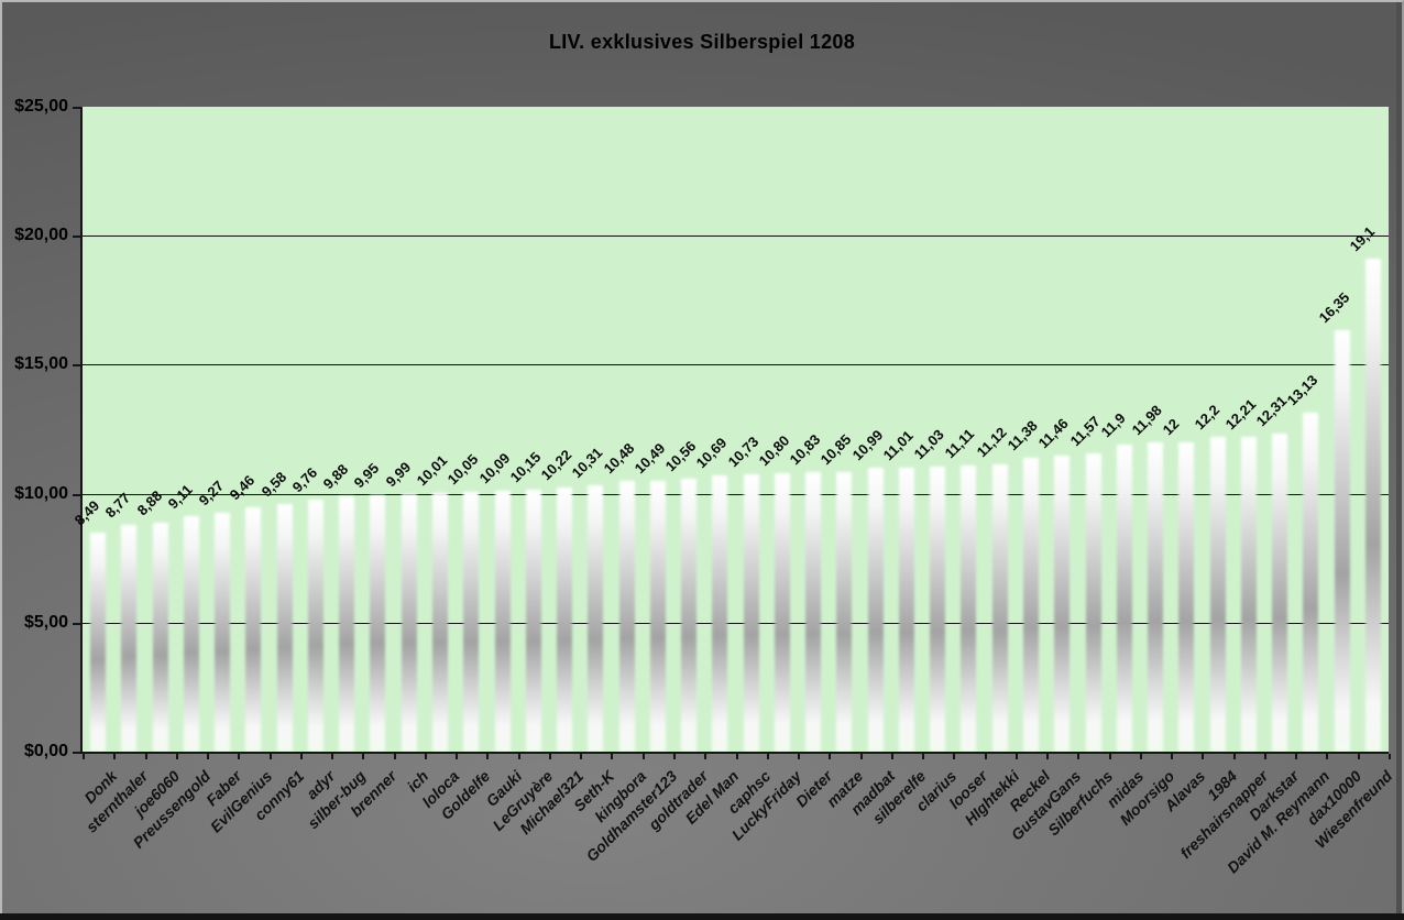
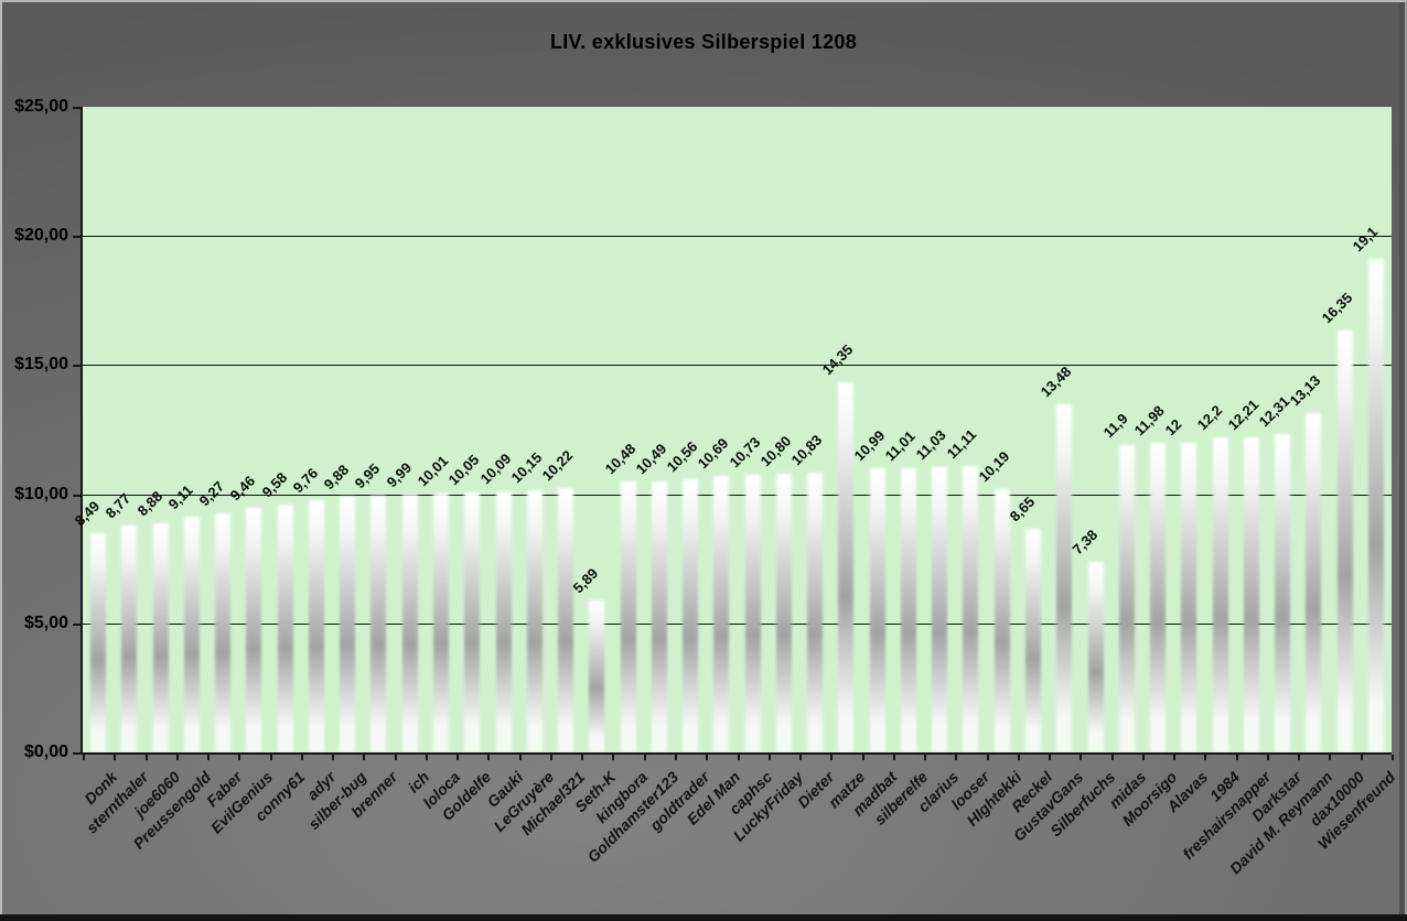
Seth-K: 10,31 -> 5,89
matze: 10,85 -> 14,35
HIghtekki: 11,12 -> 10,19
Reckel: 11,38 -> 8,65
GustavGans: 11,46 -> 13,48
Silberfuchs: 11,57 -> 7,38
